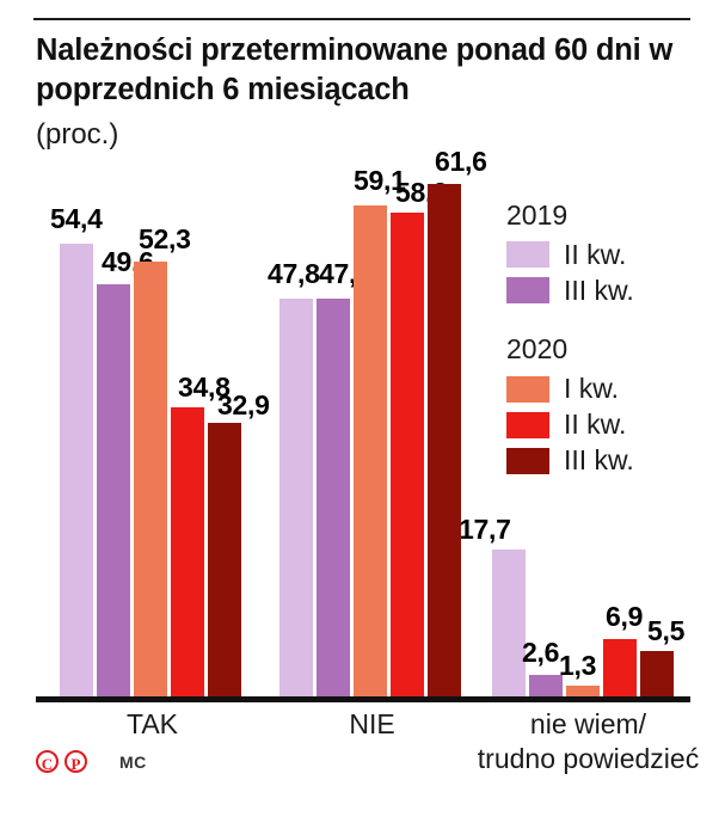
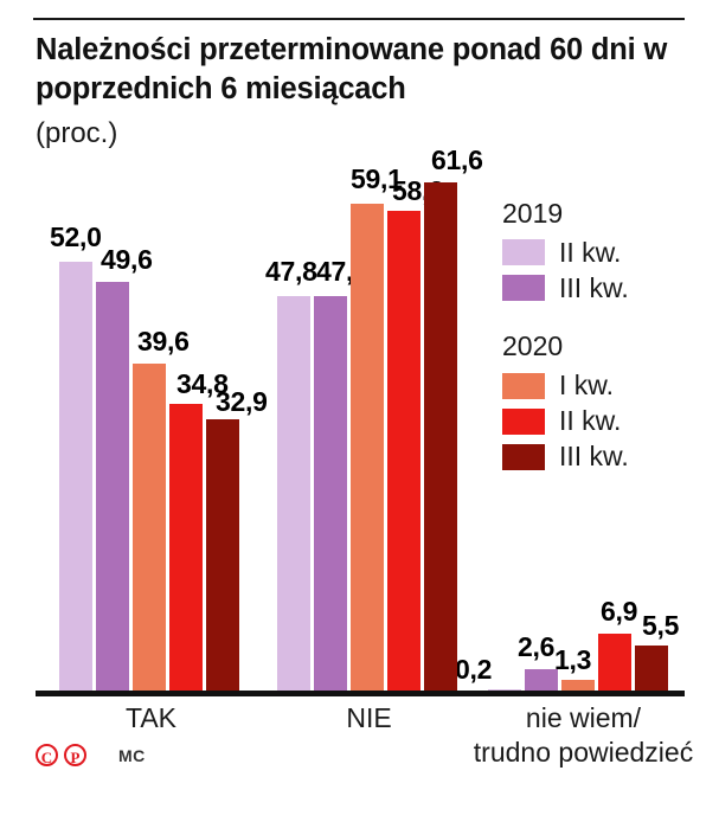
2019 II kw./TAK: 54,4 -> 52,0
2020 I kw./TAK: 52,3 -> 39,6
2019 II kw./nie wiem/ trudno powiedzieć: 17,7 -> 0,2
